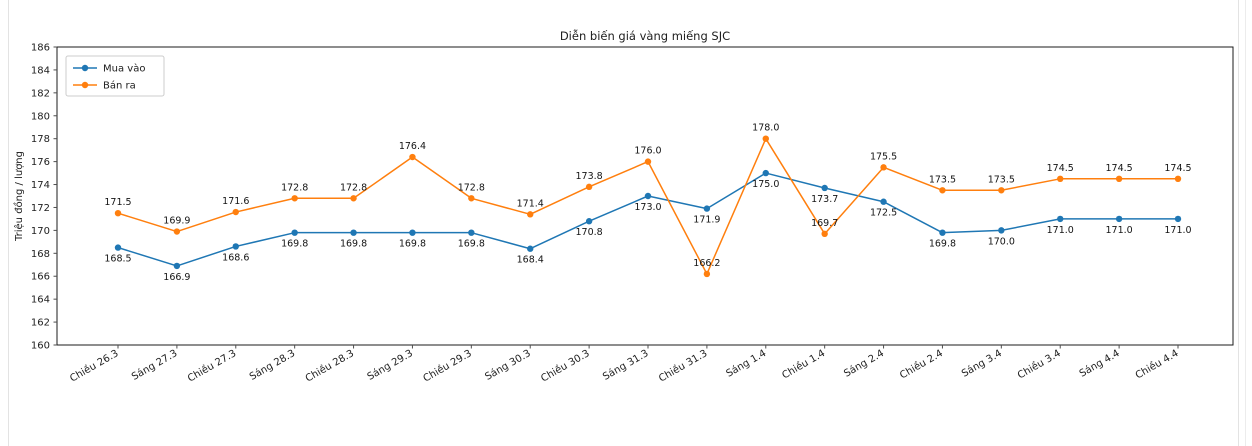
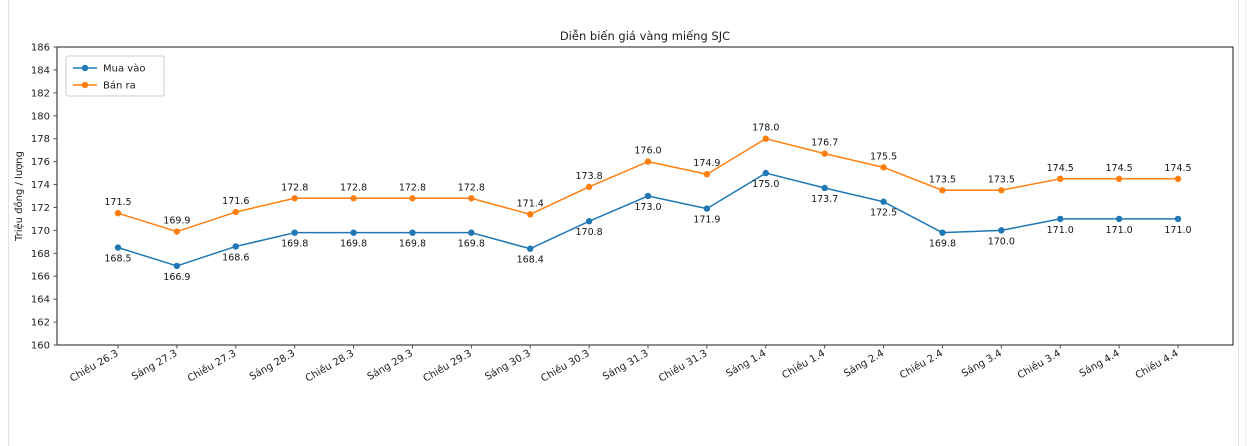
Bán ra/Sáng 29.3: 176.4 -> 172.8
Bán ra/Chiều 31.3: 166.2 -> 174.9
Bán ra/Chiều 1.4: 169.7 -> 176.7
